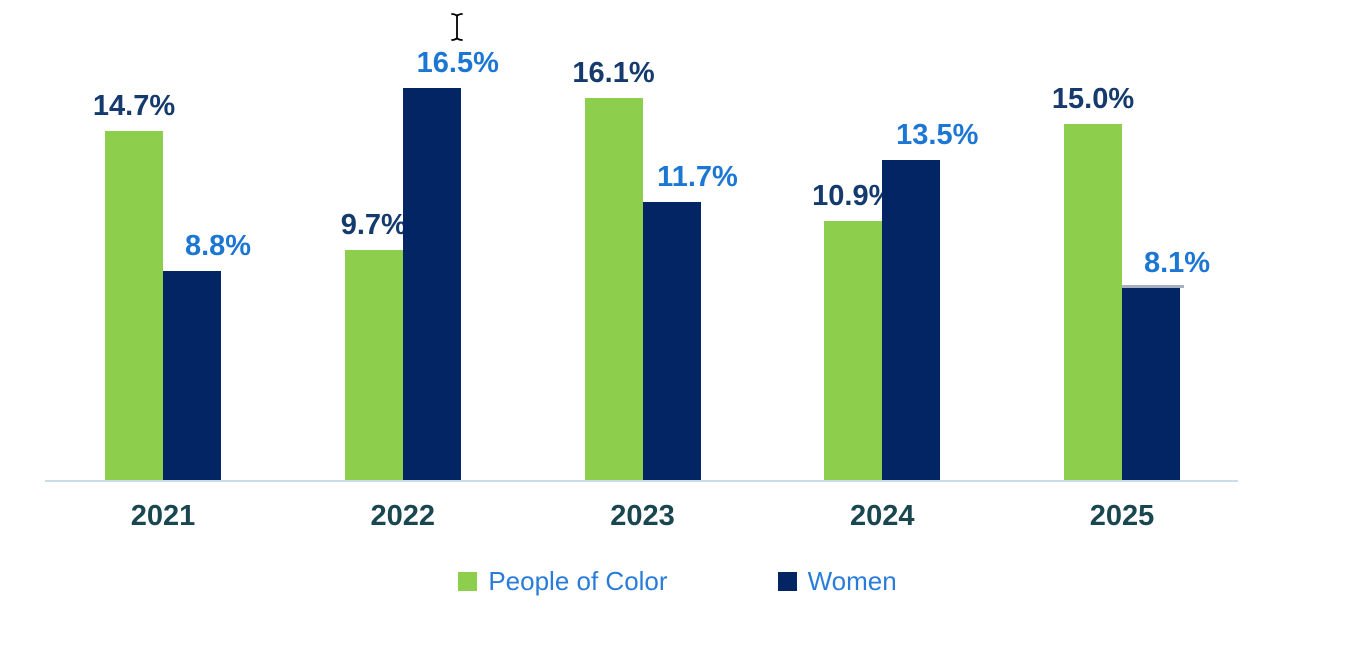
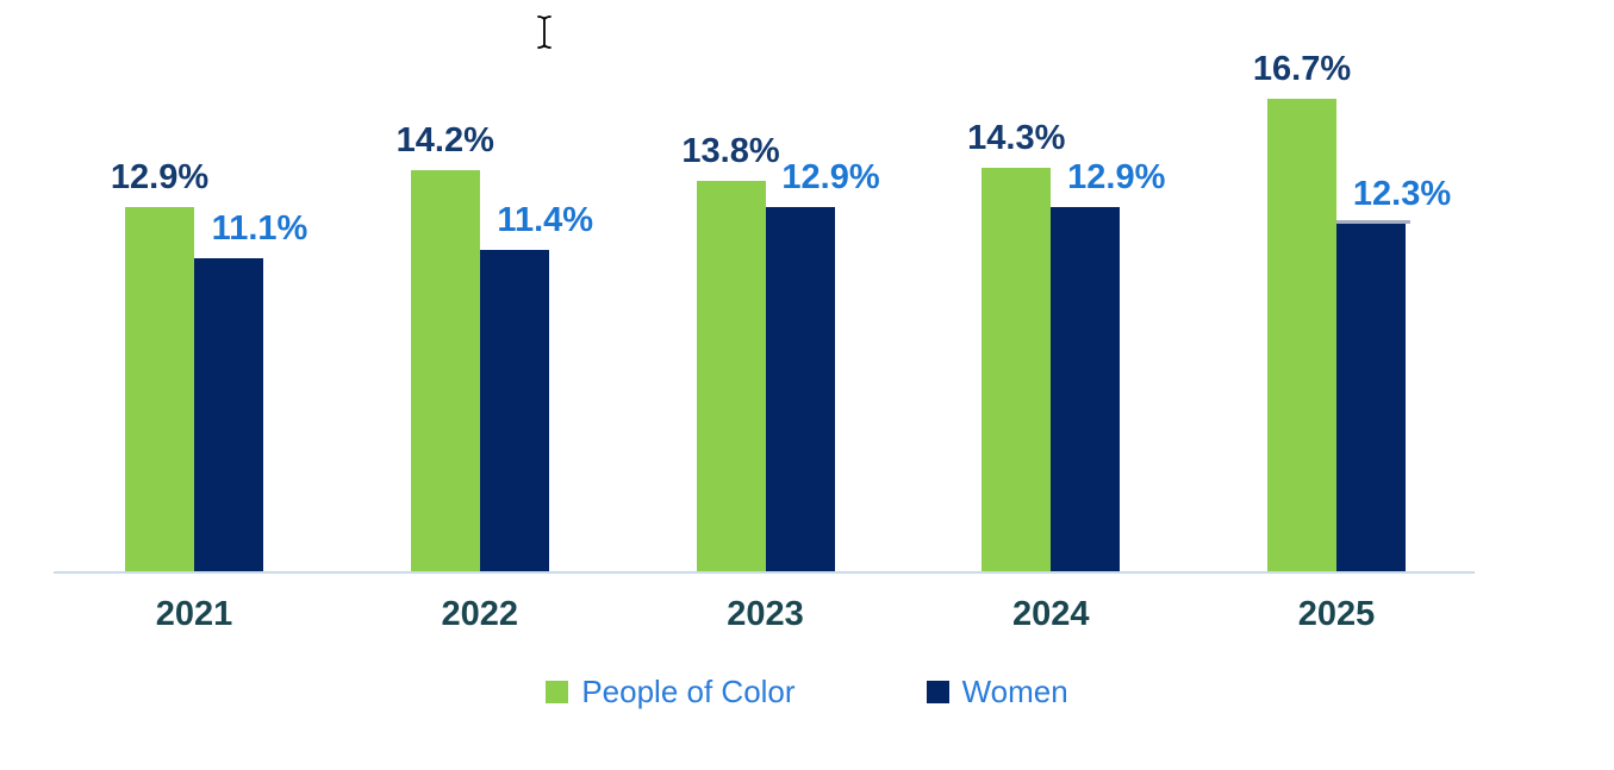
People of Color/2021: 14.7% -> 12.9%
Women/2021: 8.8% -> 11.1%
People of Color/2022: 9.7% -> 14.2%
Women/2022: 16.5% -> 11.4%
People of Color/2023: 16.1% -> 13.8%
Women/2023: 11.7% -> 12.9%
People of Color/2024: 10.9% -> 14.3%
Women/2024: 13.5% -> 12.9%
People of Color/2025: 15.0% -> 16.7%
Women/2025: 8.1% -> 12.3%
